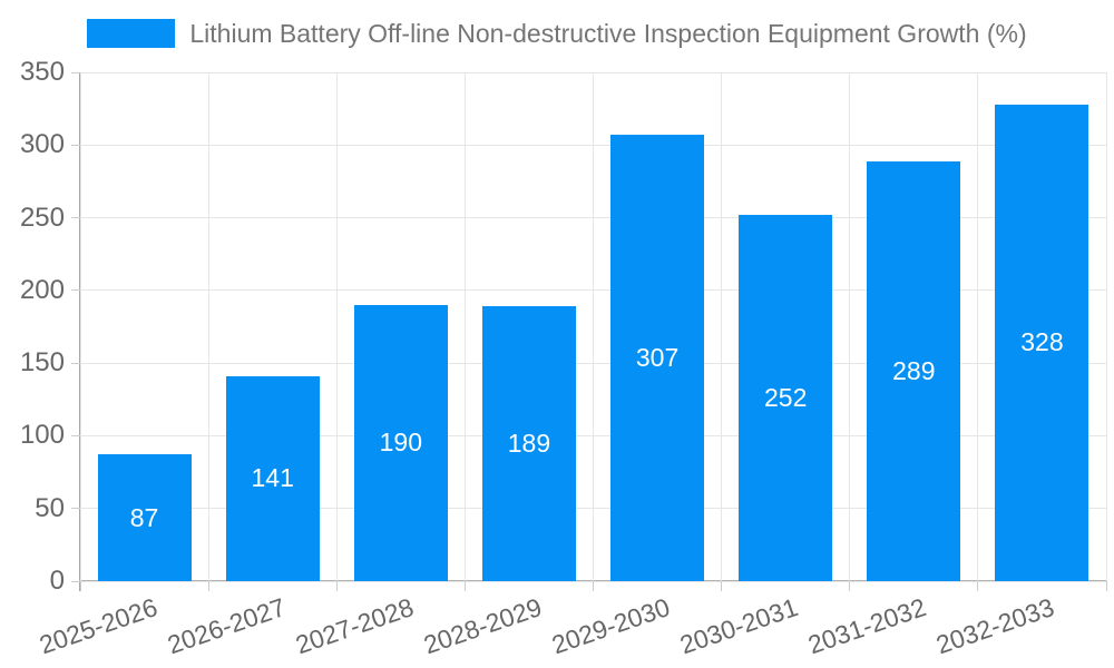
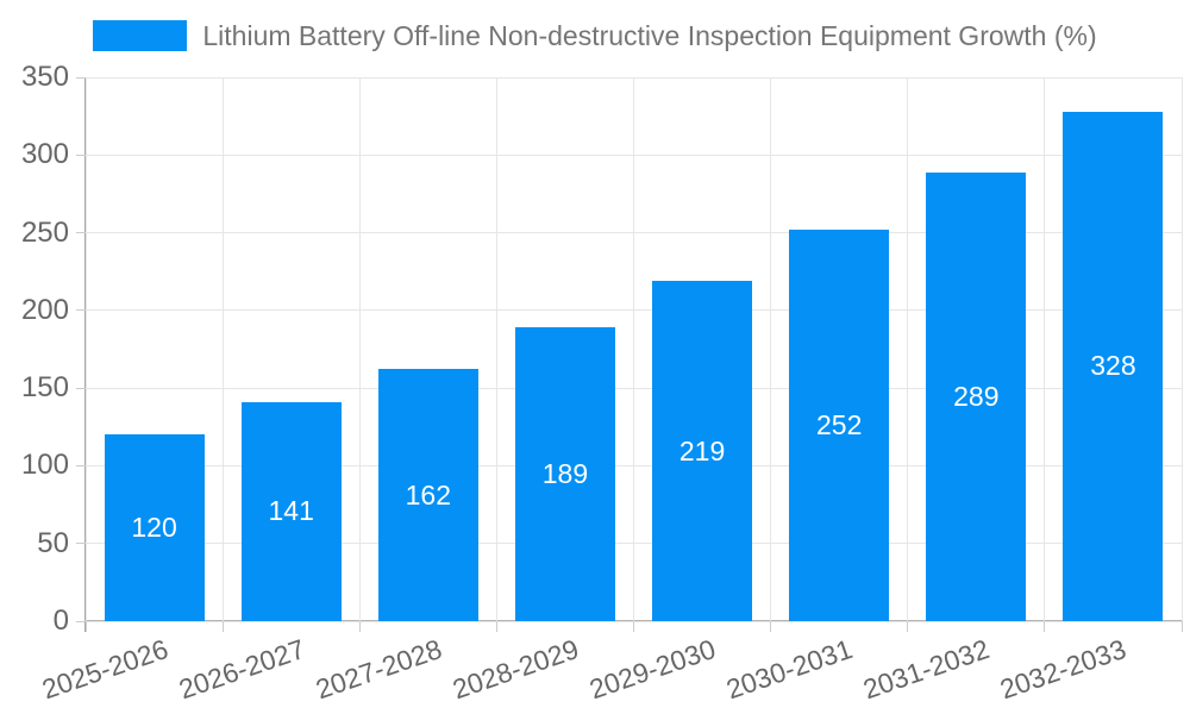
2025-2026: 87 -> 120
2027-2028: 190 -> 162
2029-2030: 307 -> 219
